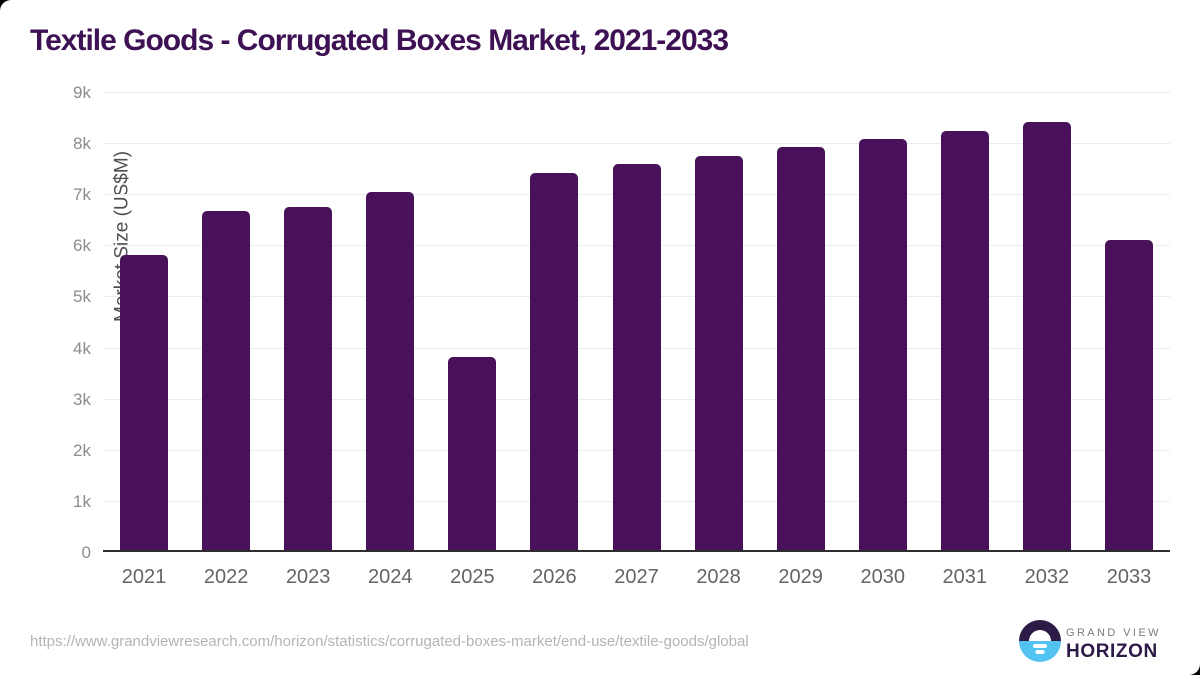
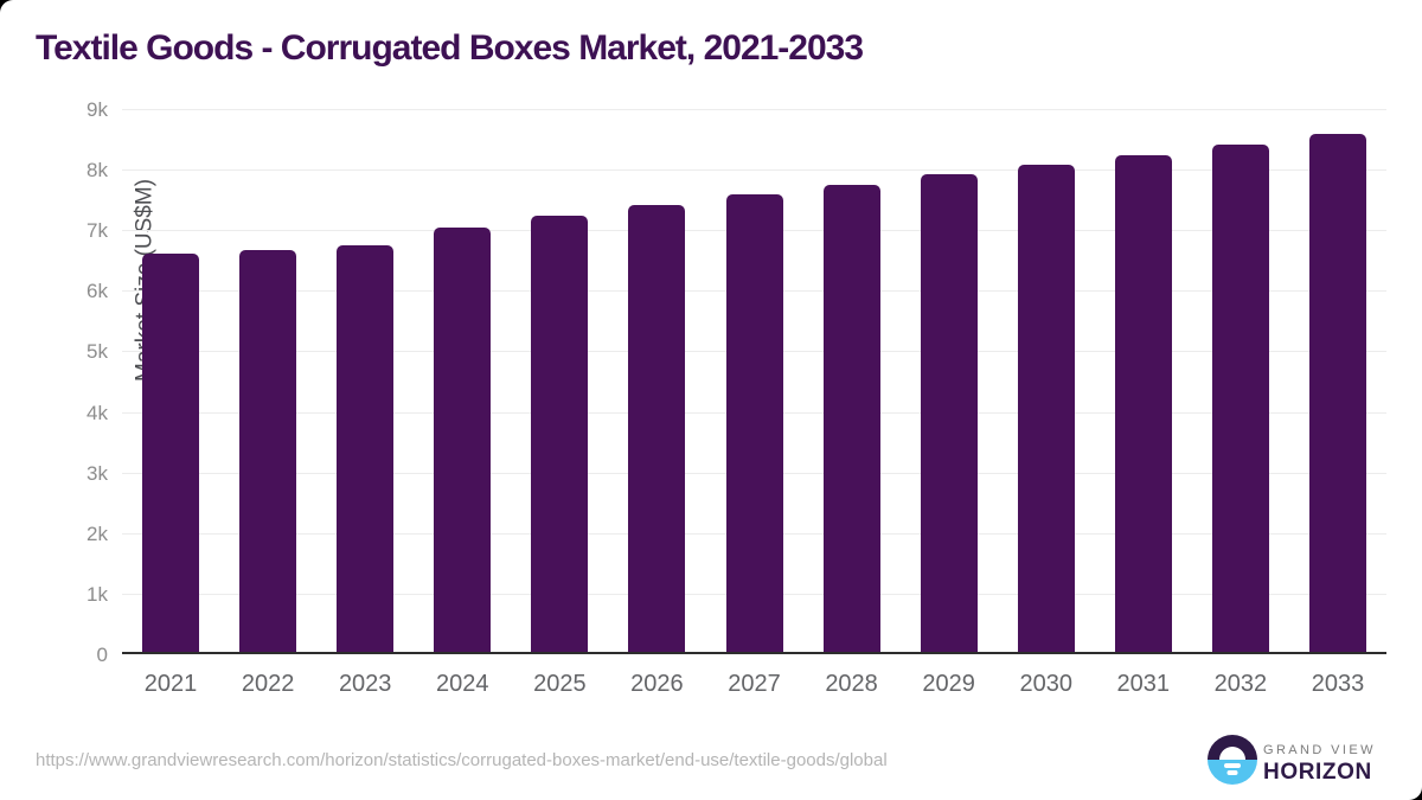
2021: 5.8k -> 6.6k
2025: 3.8k -> 7.2k
2033: 6.1k -> 8.6k
